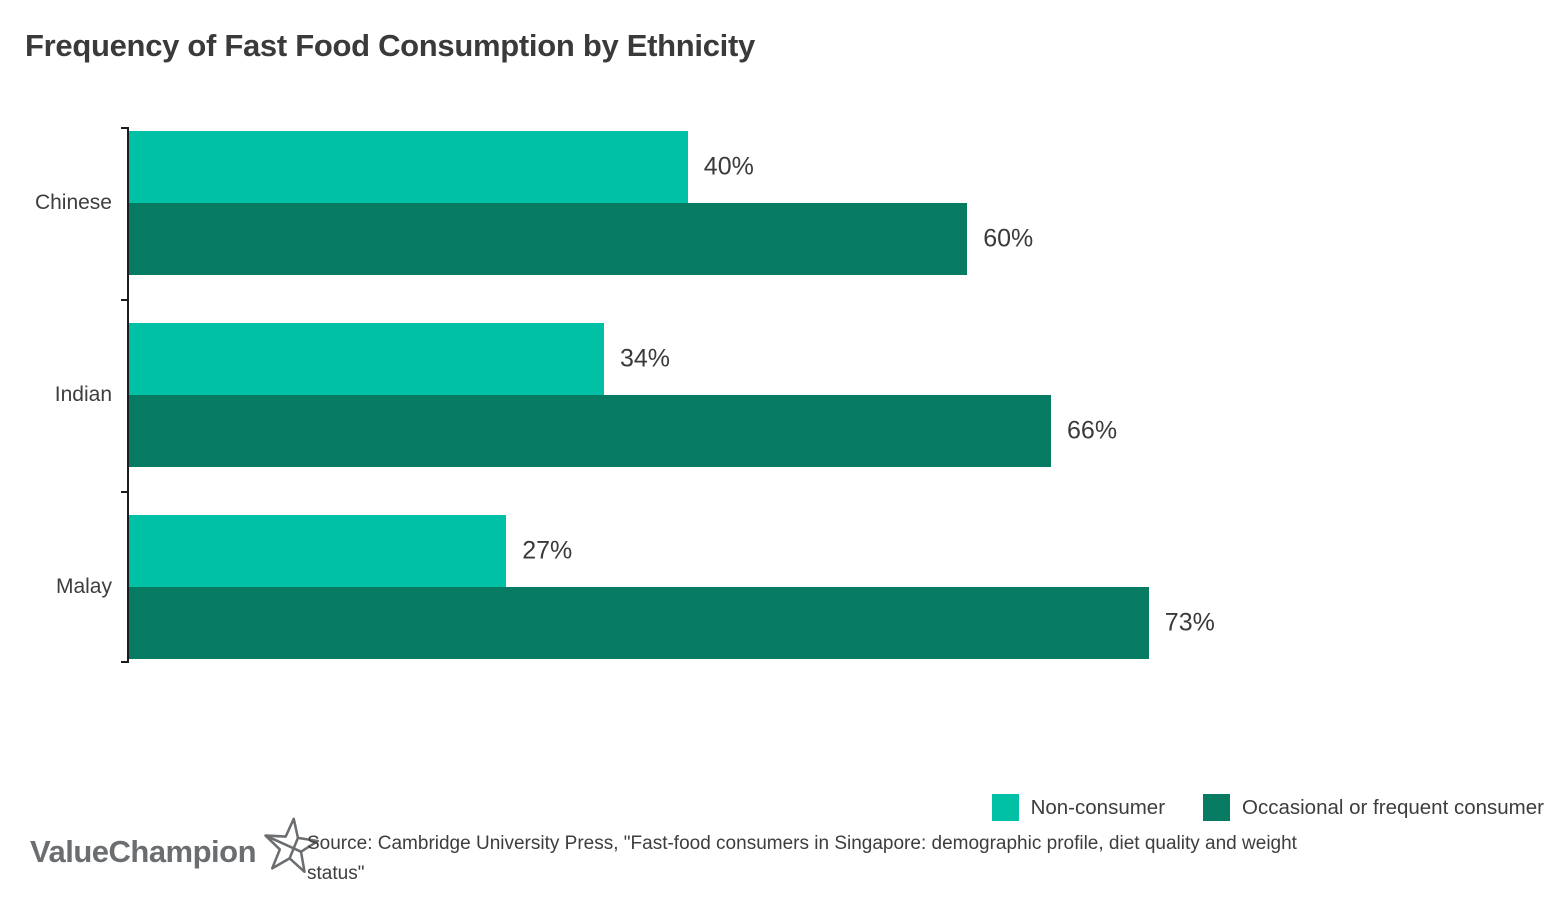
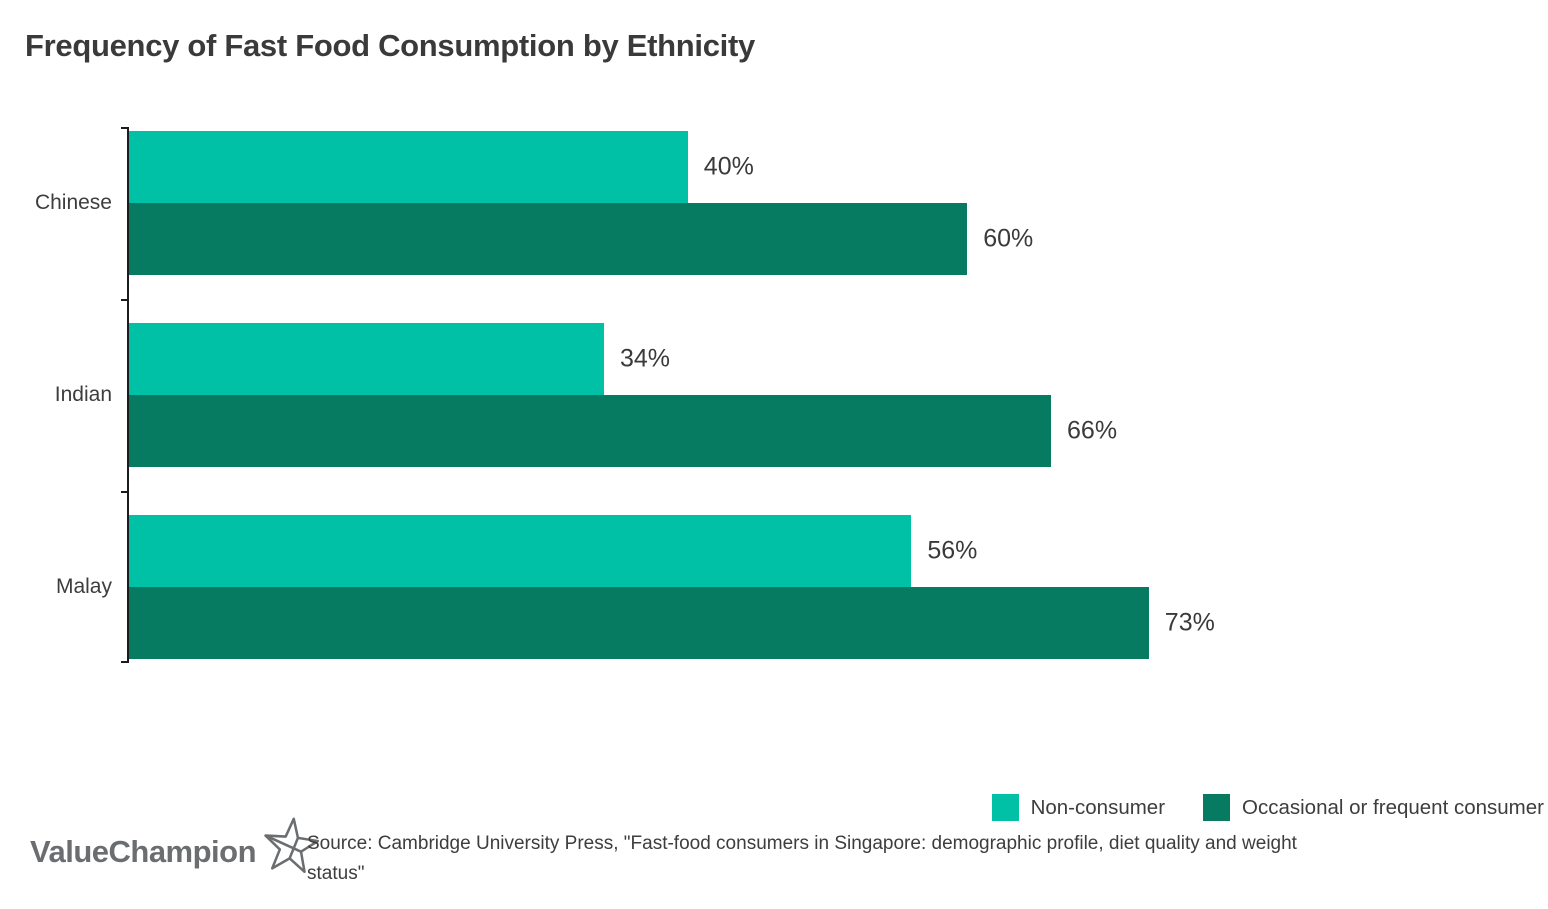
Non-consumer/Malay: 27% -> 56%
